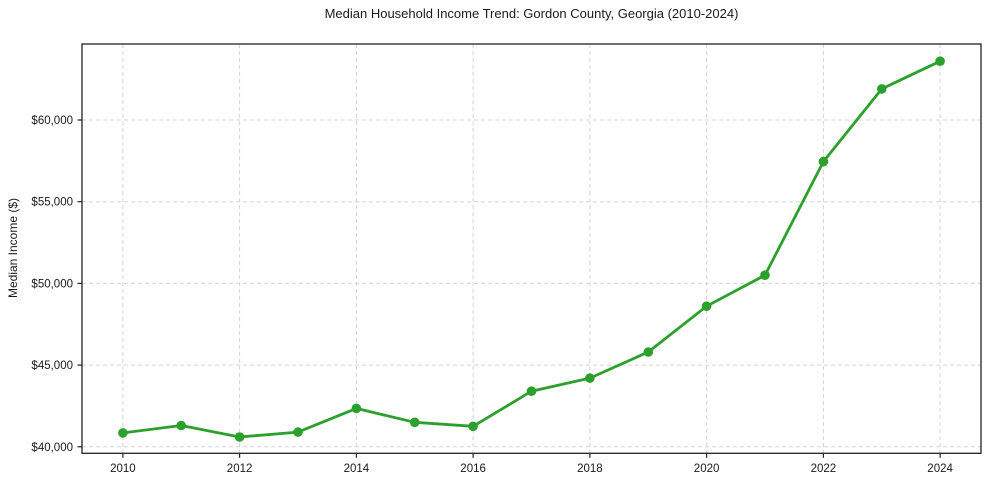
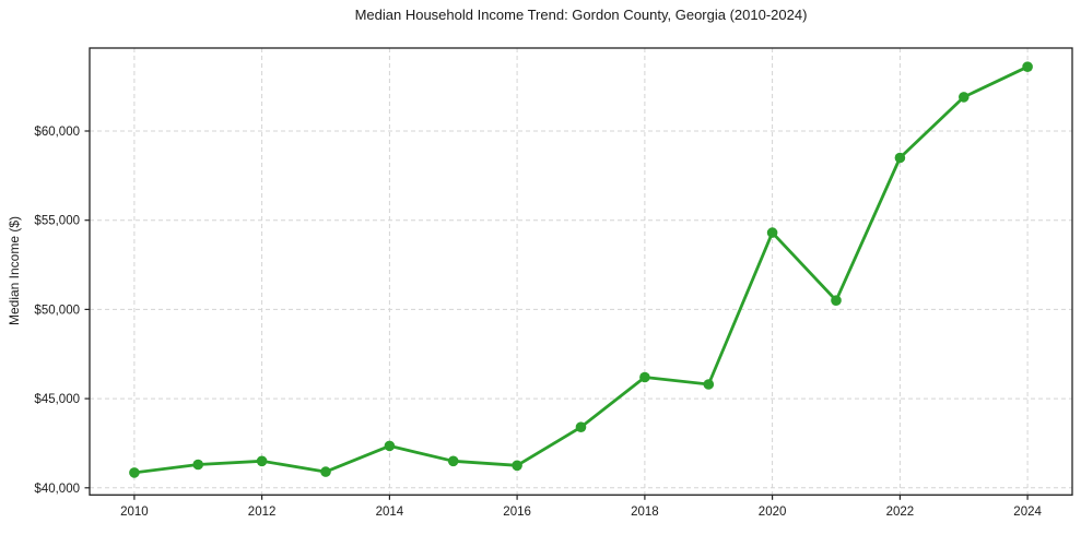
2012: $40600 -> $41500
2018: $44200 -> $46200
2020: $48600 -> $54300
2022: $57400 -> $58500
